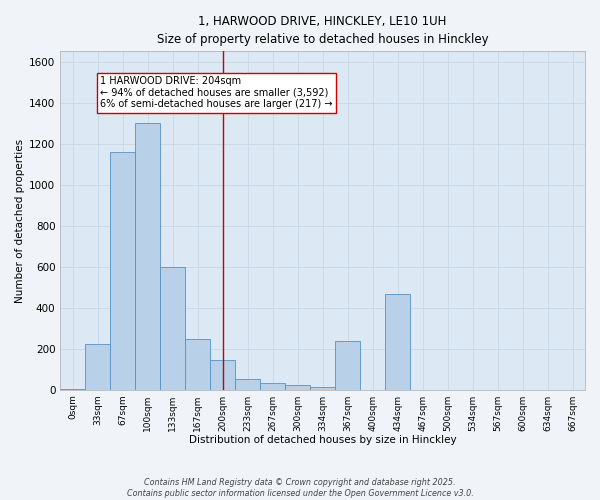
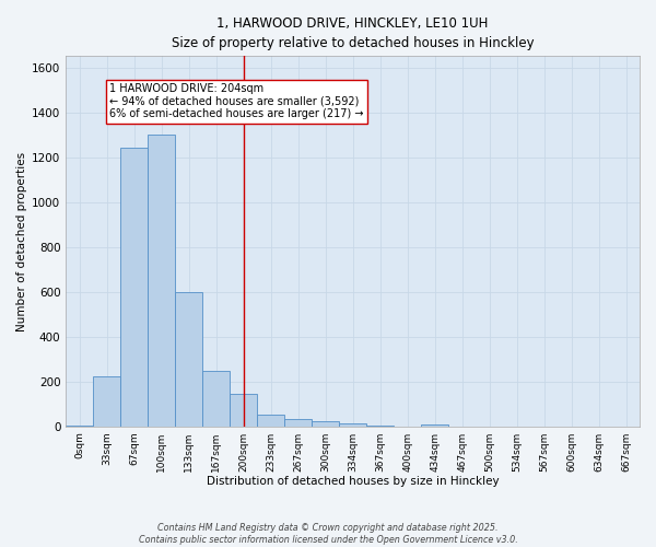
67sqm: 1160 -> 1240
367sqm: 235 -> 5
434sqm: 465 -> 8
